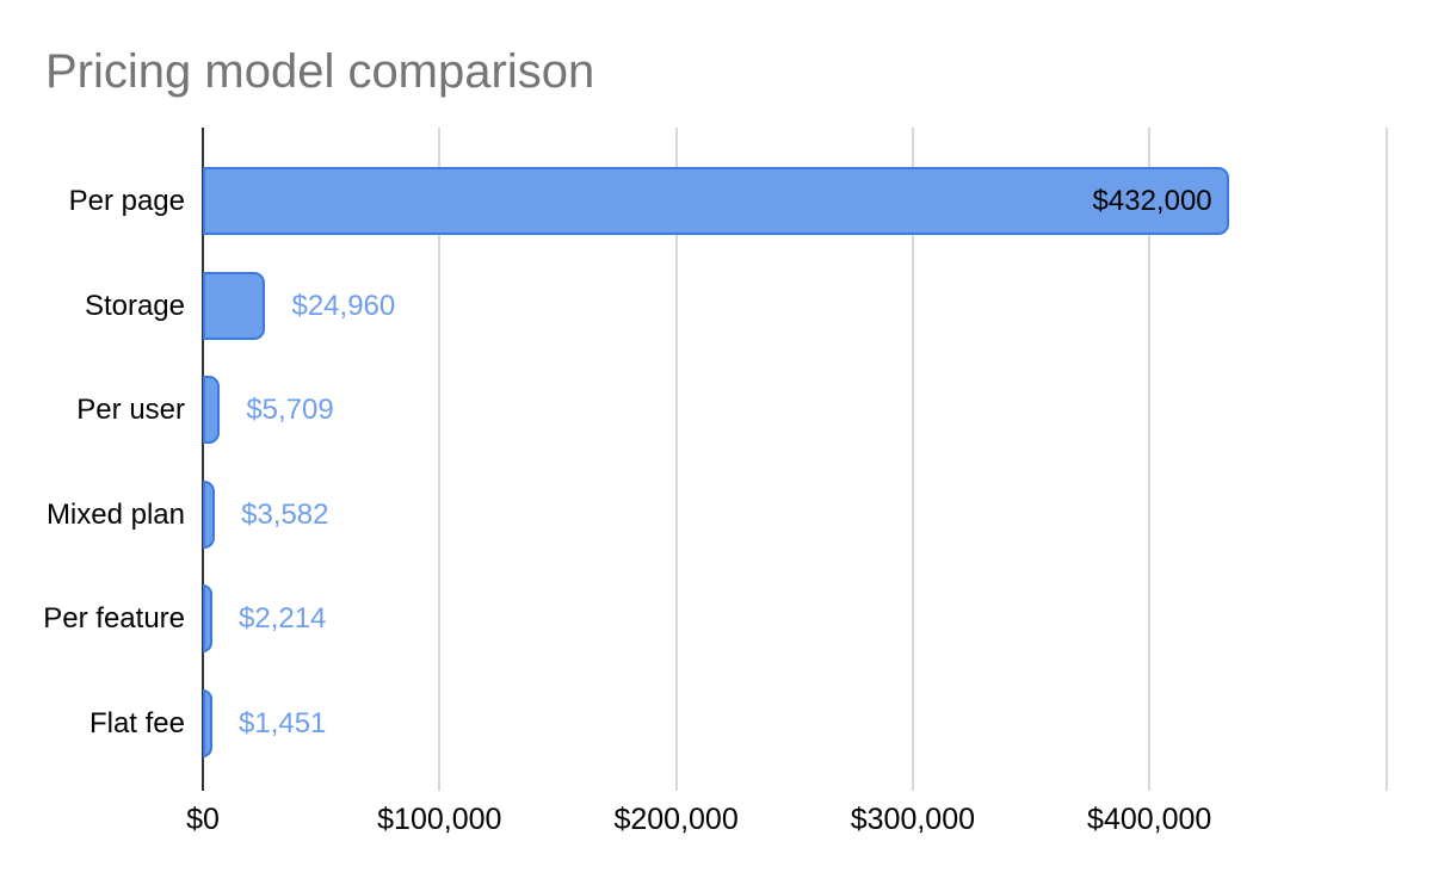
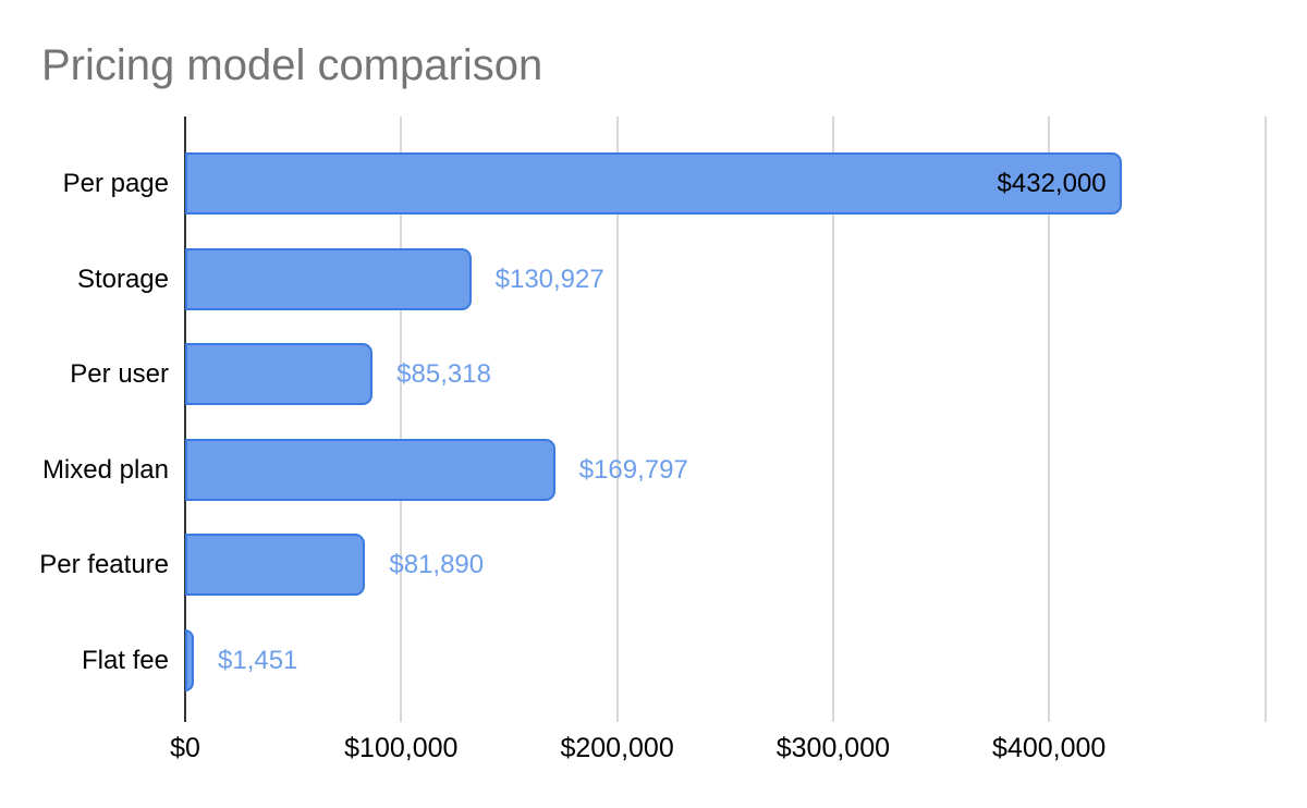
Storage: $24,960 -> $130,927
Per user: $5,709 -> $85,318
Mixed plan: $3,582 -> $169,797
Per feature: $2,214 -> $81,890
